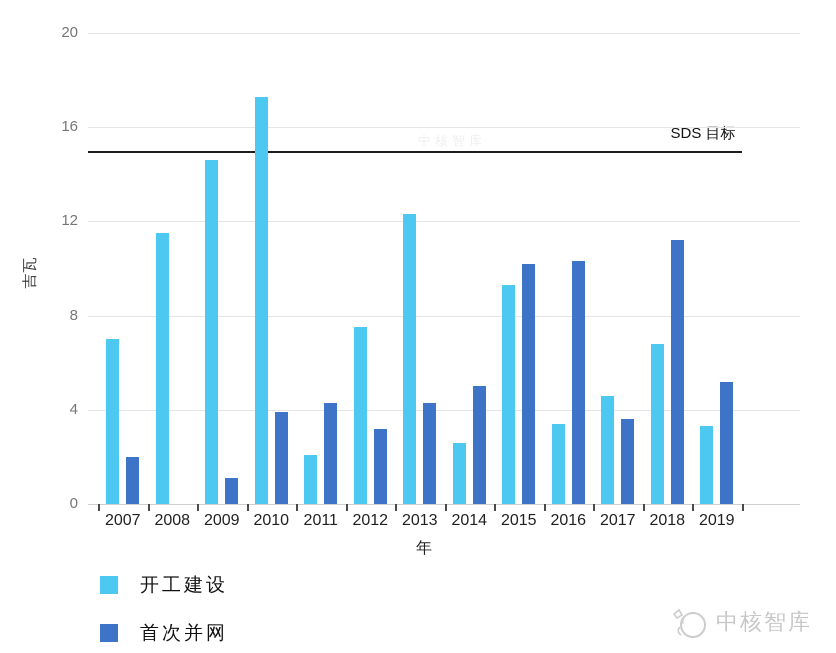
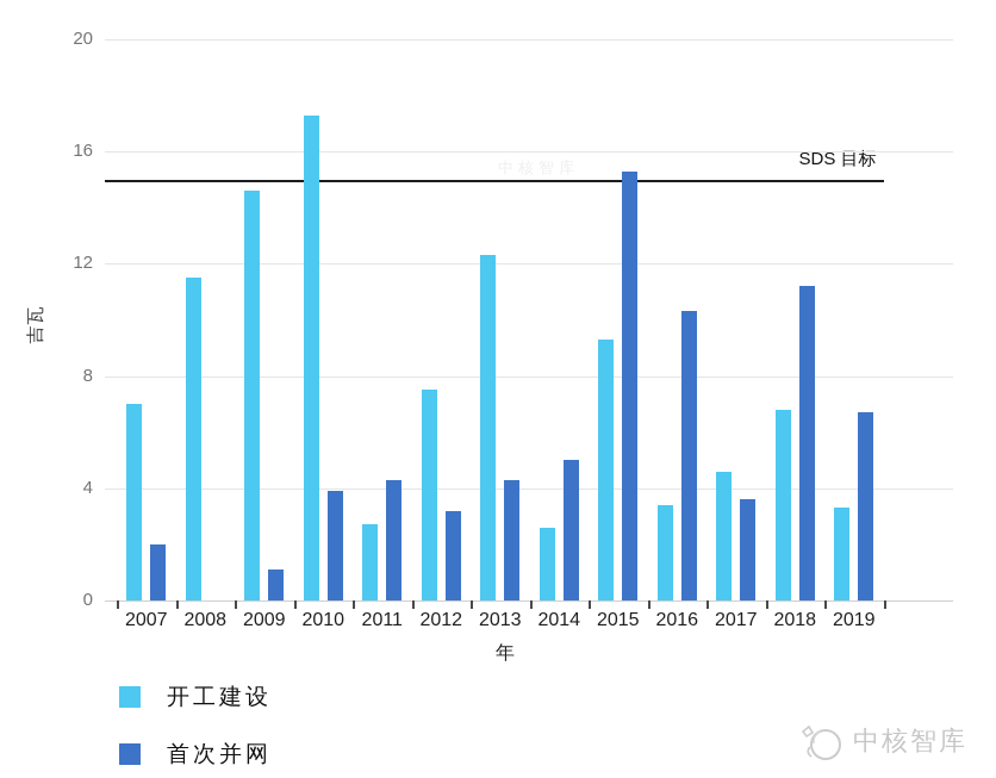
开工建设/2011: 2.1 -> 2.7
首次并网/2015: 10.2 -> 15.3
首次并网/2019: 5.2 -> 6.7
